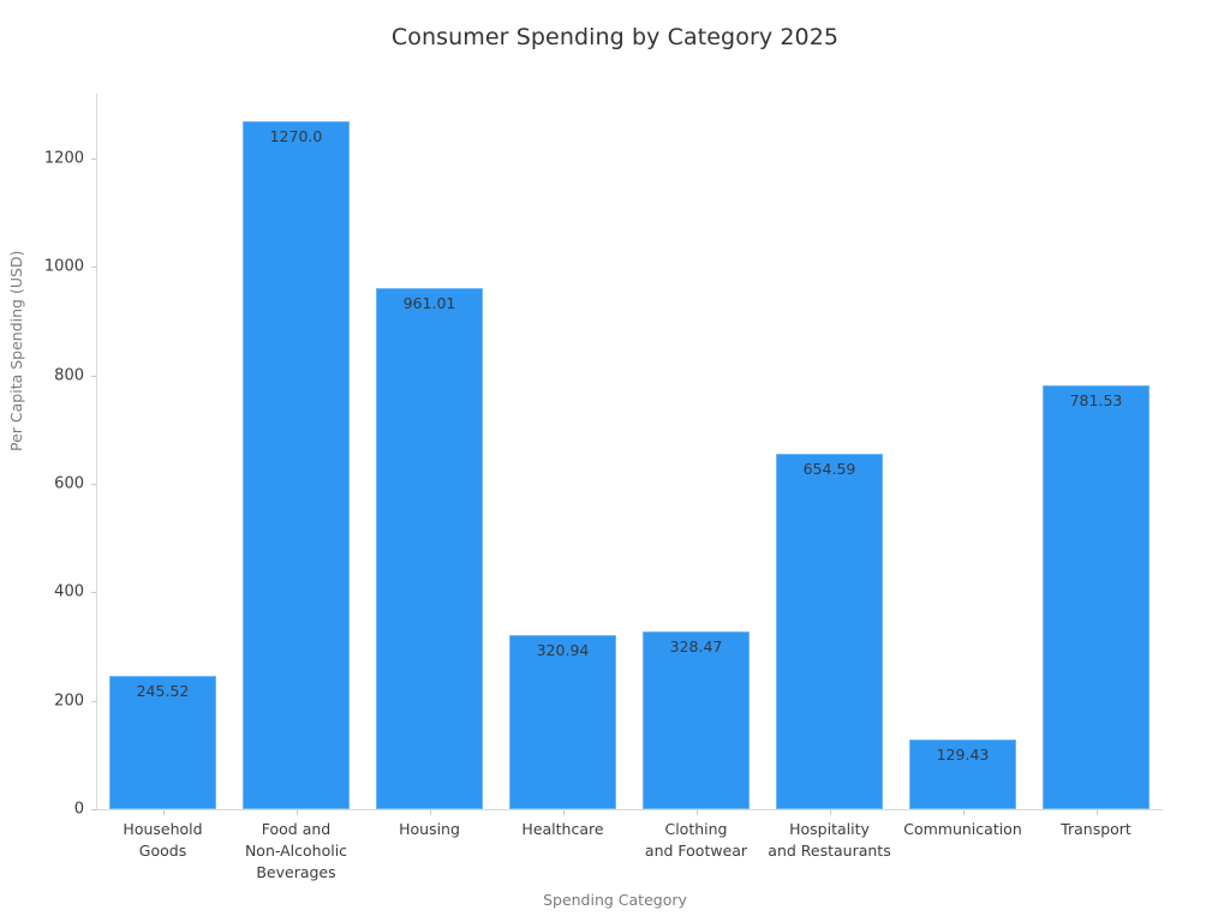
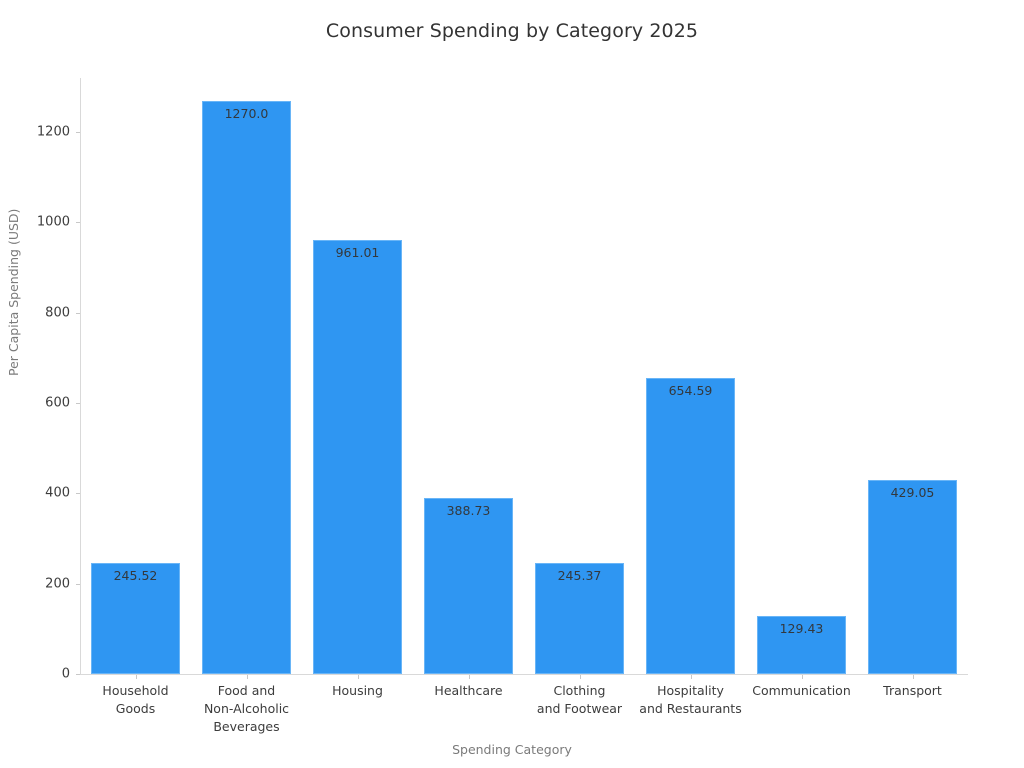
Healthcare: 320.94 -> 388.73
Clothing and Footwear: 328.47 -> 245.37
Transport: 781.53 -> 429.05
